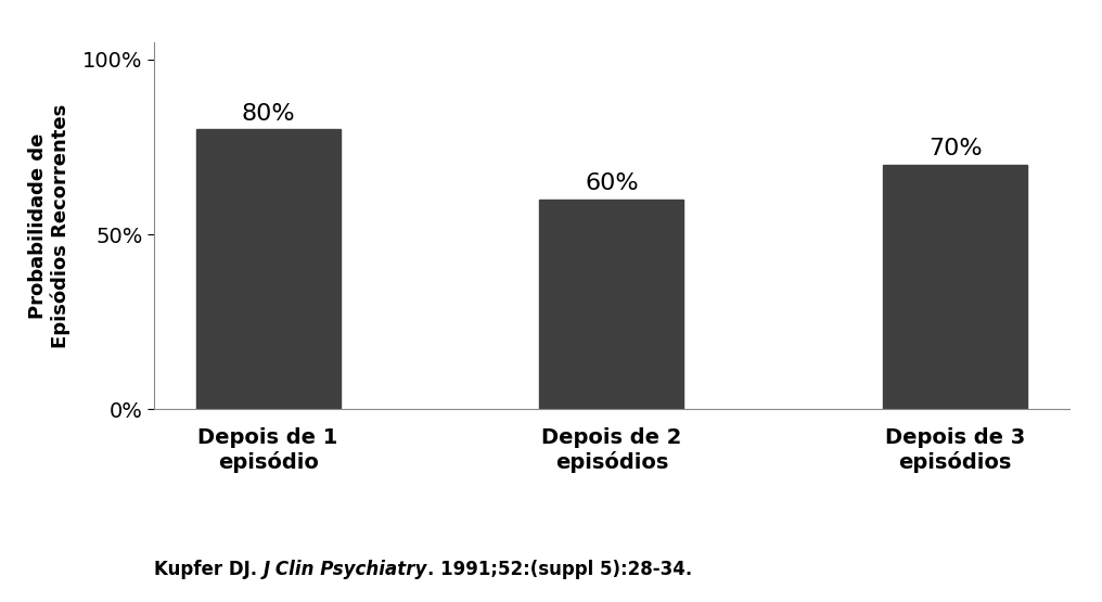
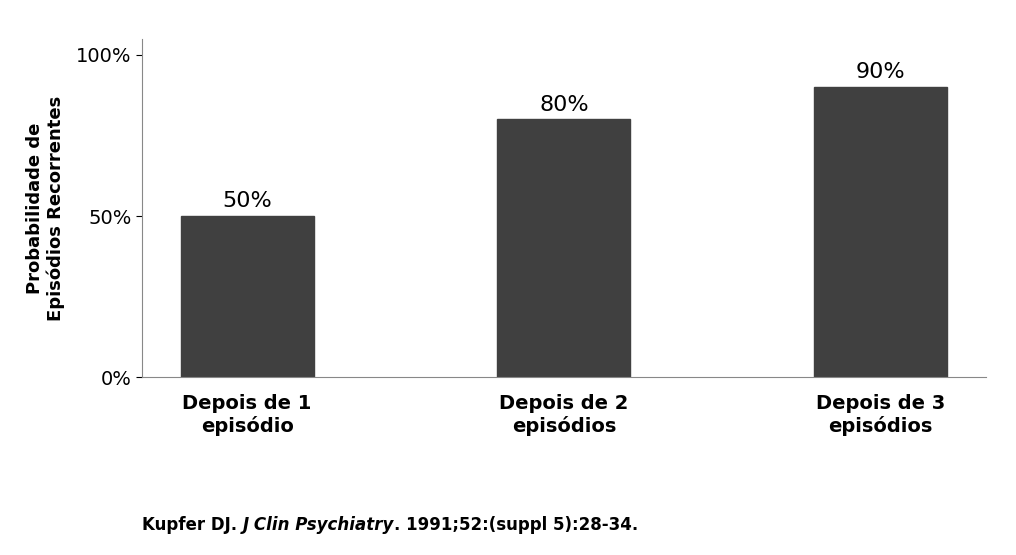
Depois de 1 episódio: 80% -> 50%
Depois de 2 episódios: 60% -> 80%
Depois de 3 episódios: 70% -> 90%
